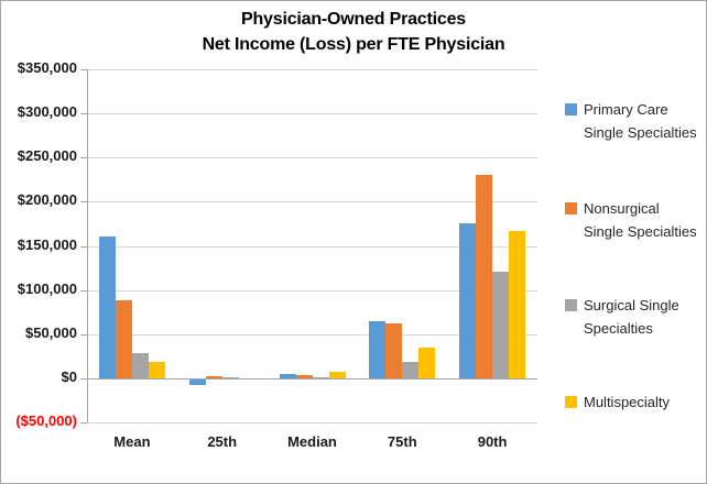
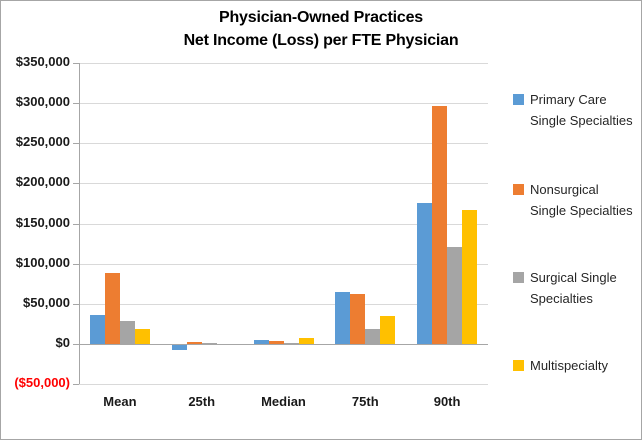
Primary Care Single Specialties/Mean: $160000 -> $40000
Nonsurgical Single Specialties/90th: $230000 -> $300000
